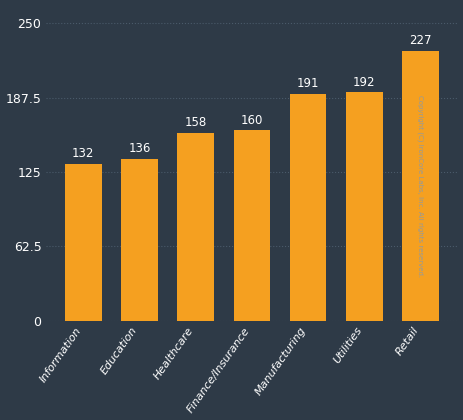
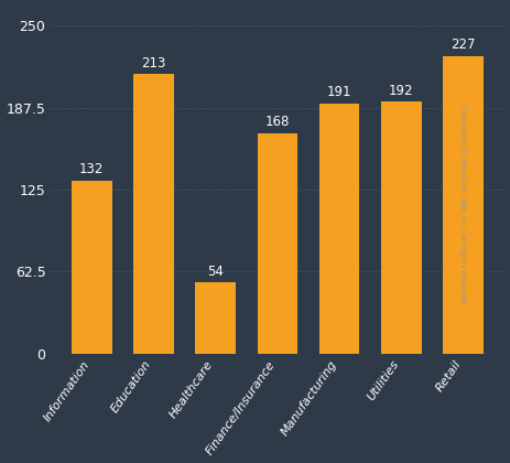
Education: 136 -> 213
Healthcare: 158 -> 54
Finance/Insurance: 160 -> 168
